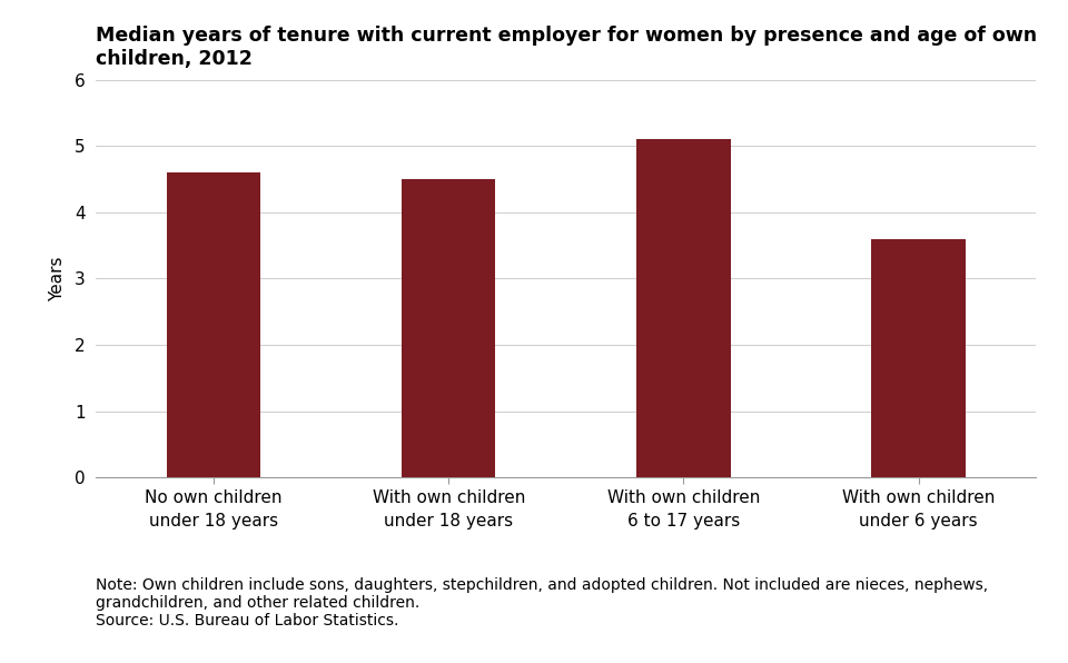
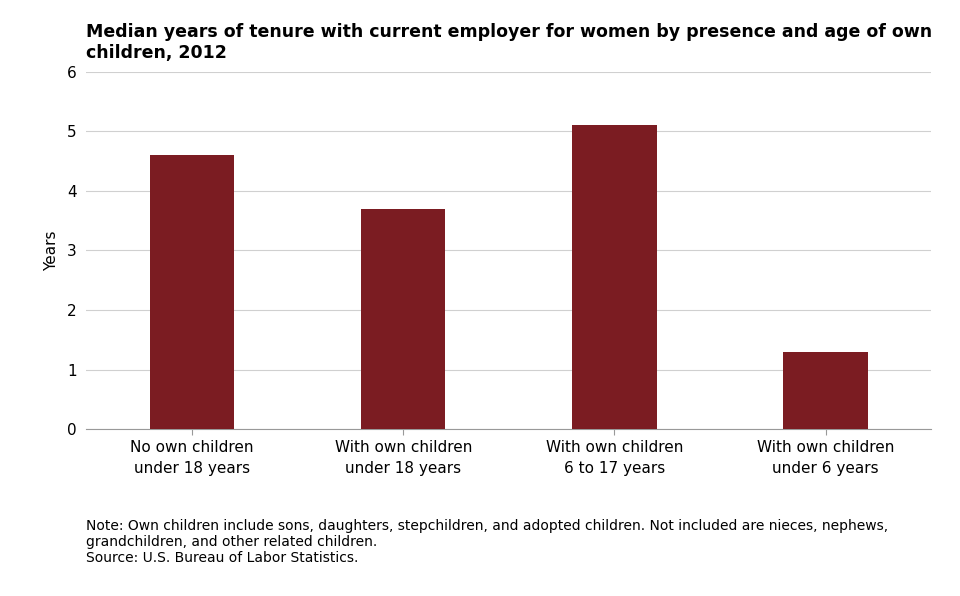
With own children under 18 years: 4.5 -> 3.7
With own children under 6 years: 3.6 -> 1.3
